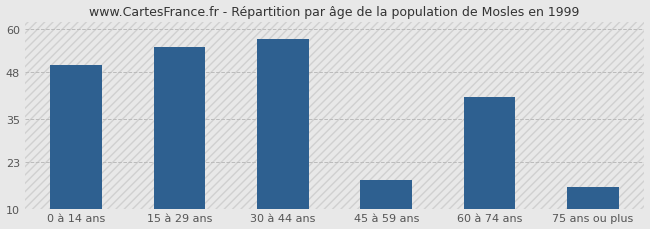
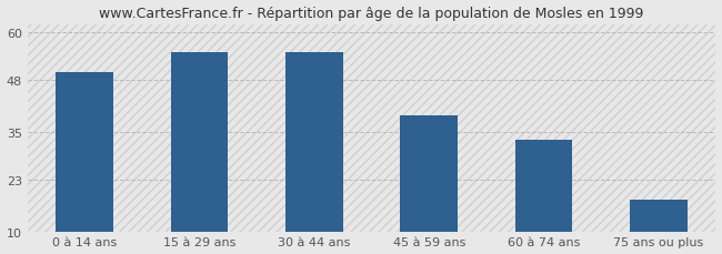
30 à 44 ans: 57 -> 55
45 à 59 ans: 18 -> 39
60 à 74 ans: 41 -> 33
75 ans ou plus: 16 -> 18
